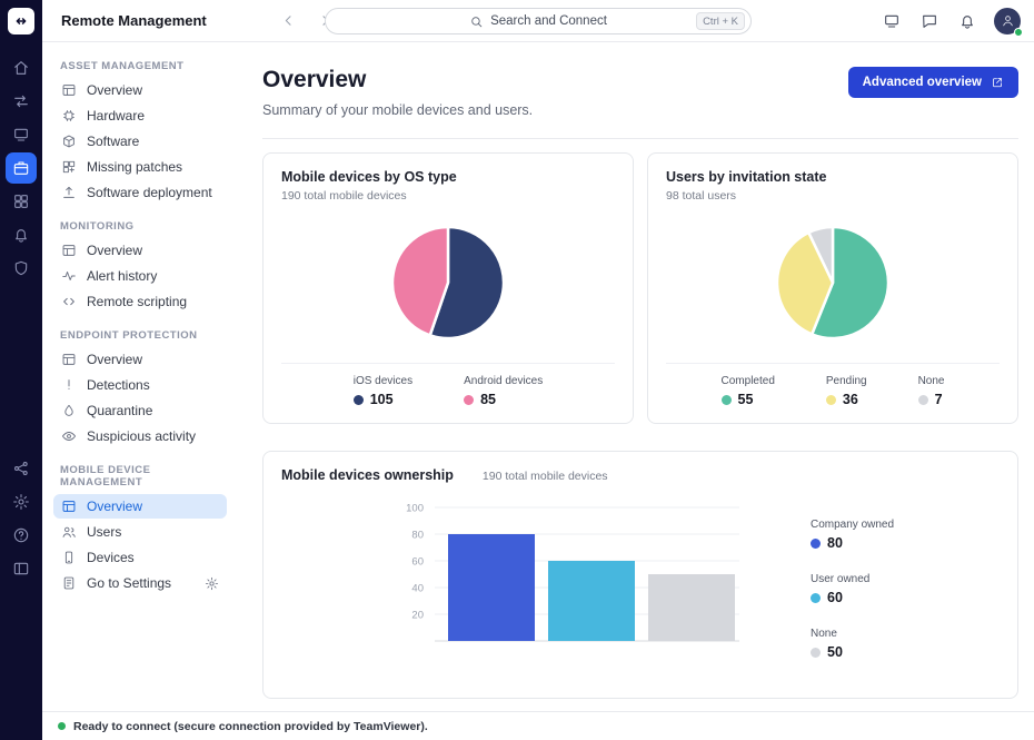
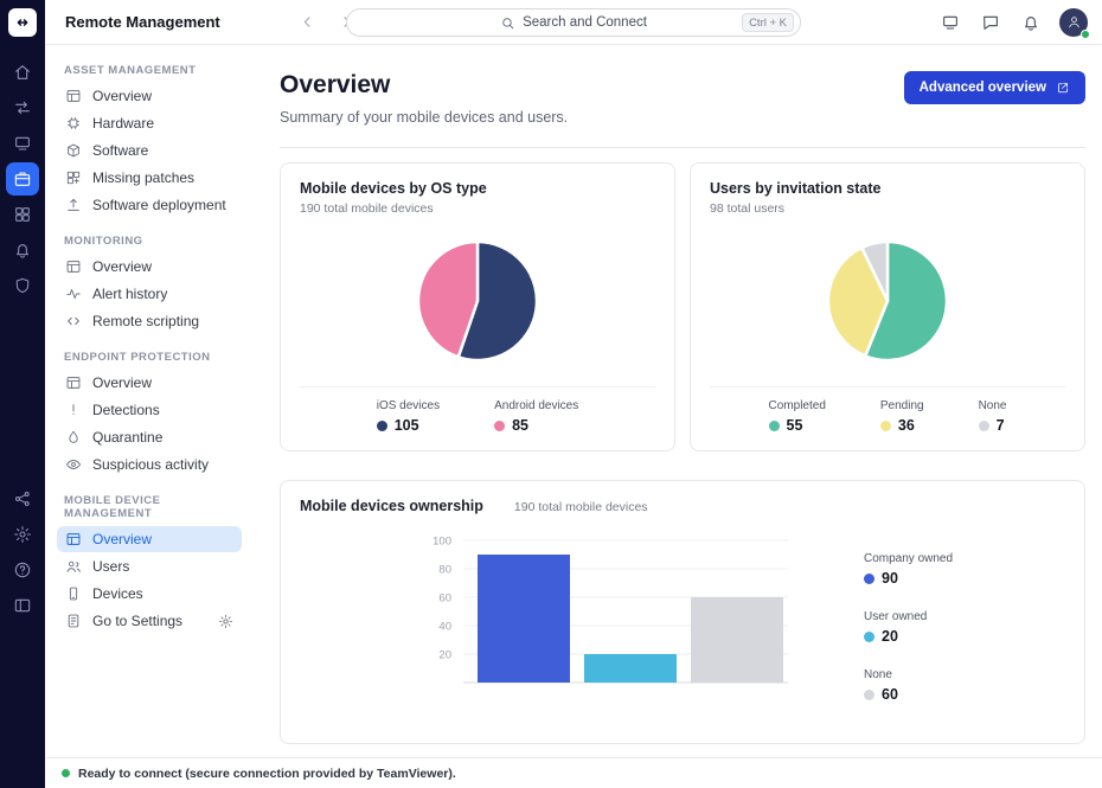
Mobile devices ownership/Company owned: 80 -> 90
Mobile devices ownership/User owned: 60 -> 20
Mobile devices ownership/None: 50 -> 60
